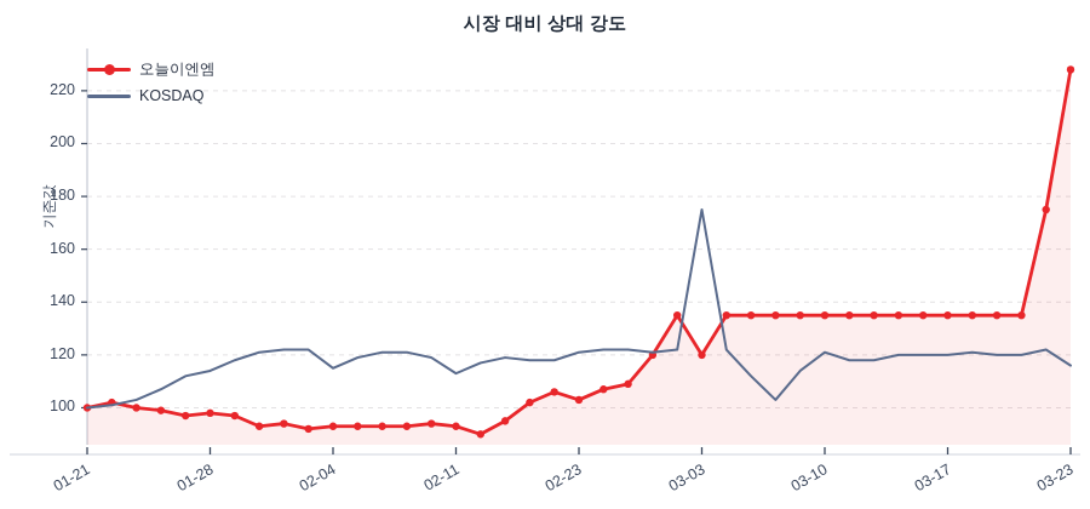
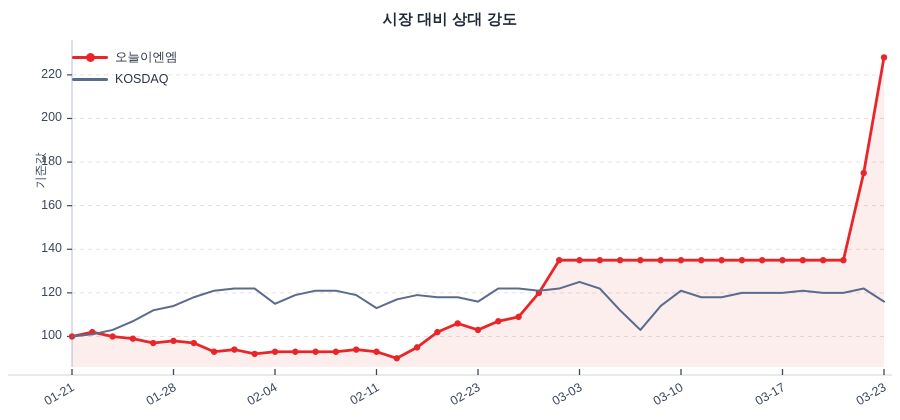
KOSDAQ/02-23: 121 -> 116
오늘이엔엠/03-03: 120 -> 135
KOSDAQ/03-03: 175 -> 125
